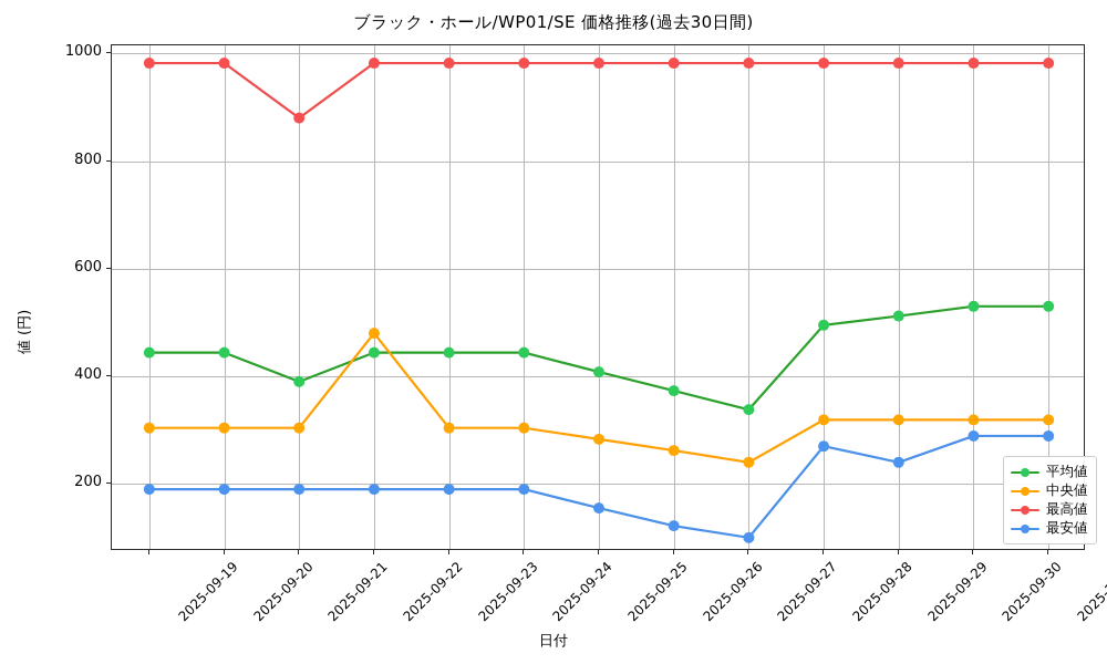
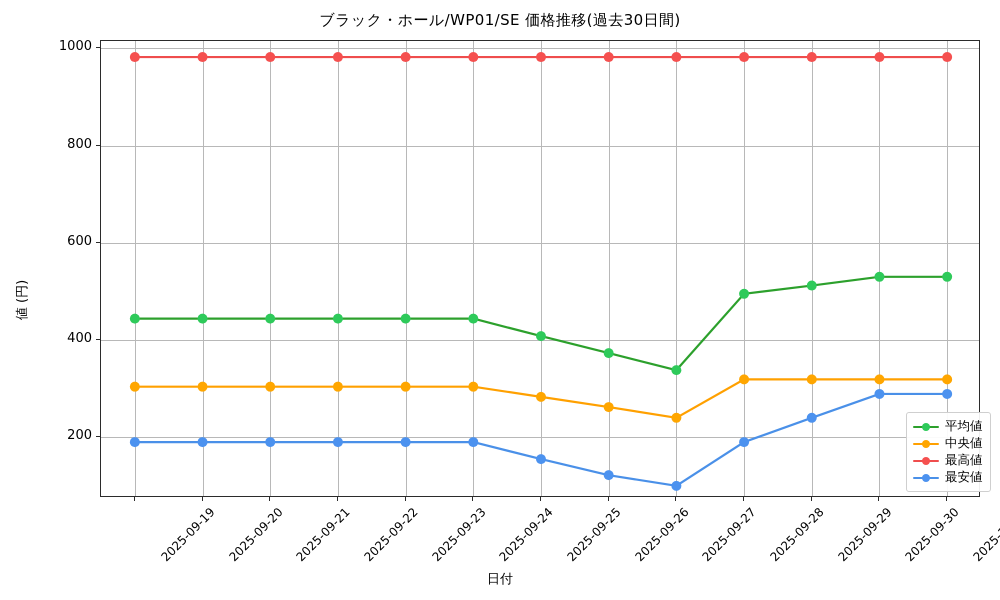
平均値/2025-09-21: 390 -> 440
最高値/2025-09-21: 880 -> 980
中央値/2025-09-22: 480 -> 300
最安値/2025-09-28: 270 -> 190
